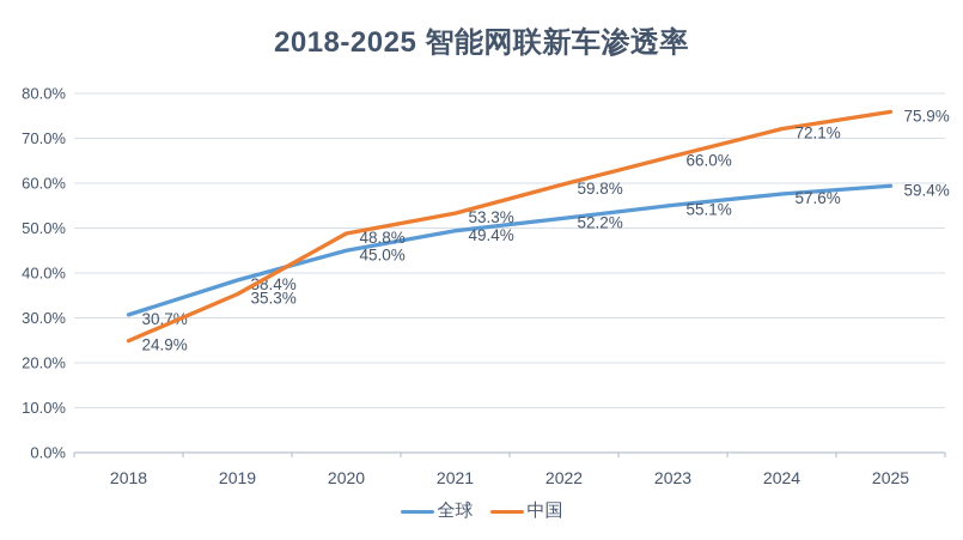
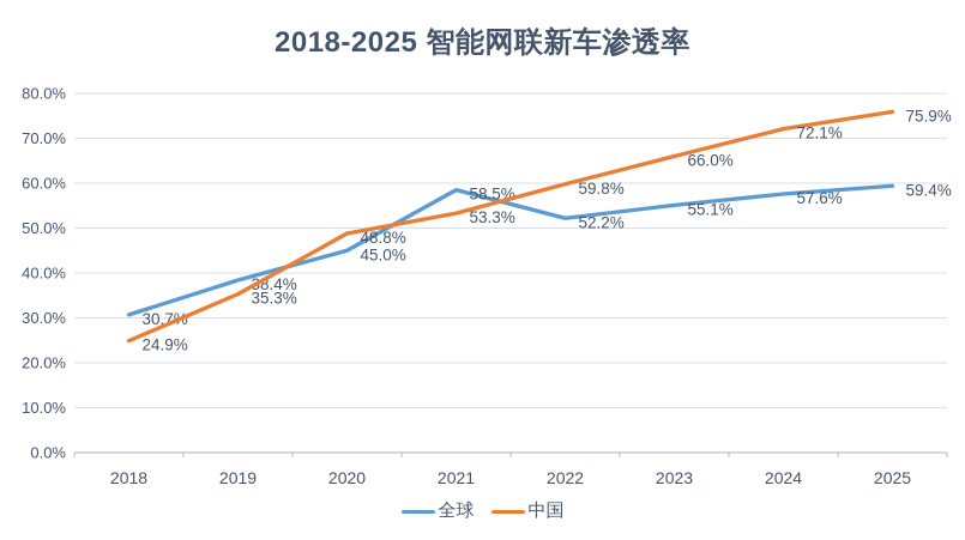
全球/2021: 49.4% -> 58.5%
